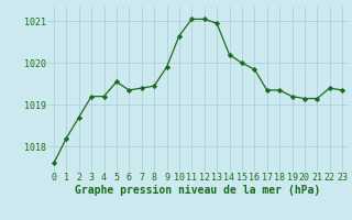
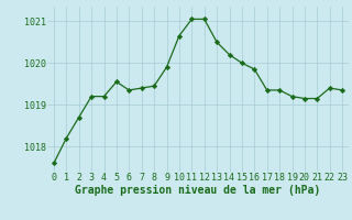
13: 1020.95 -> 1020.50
